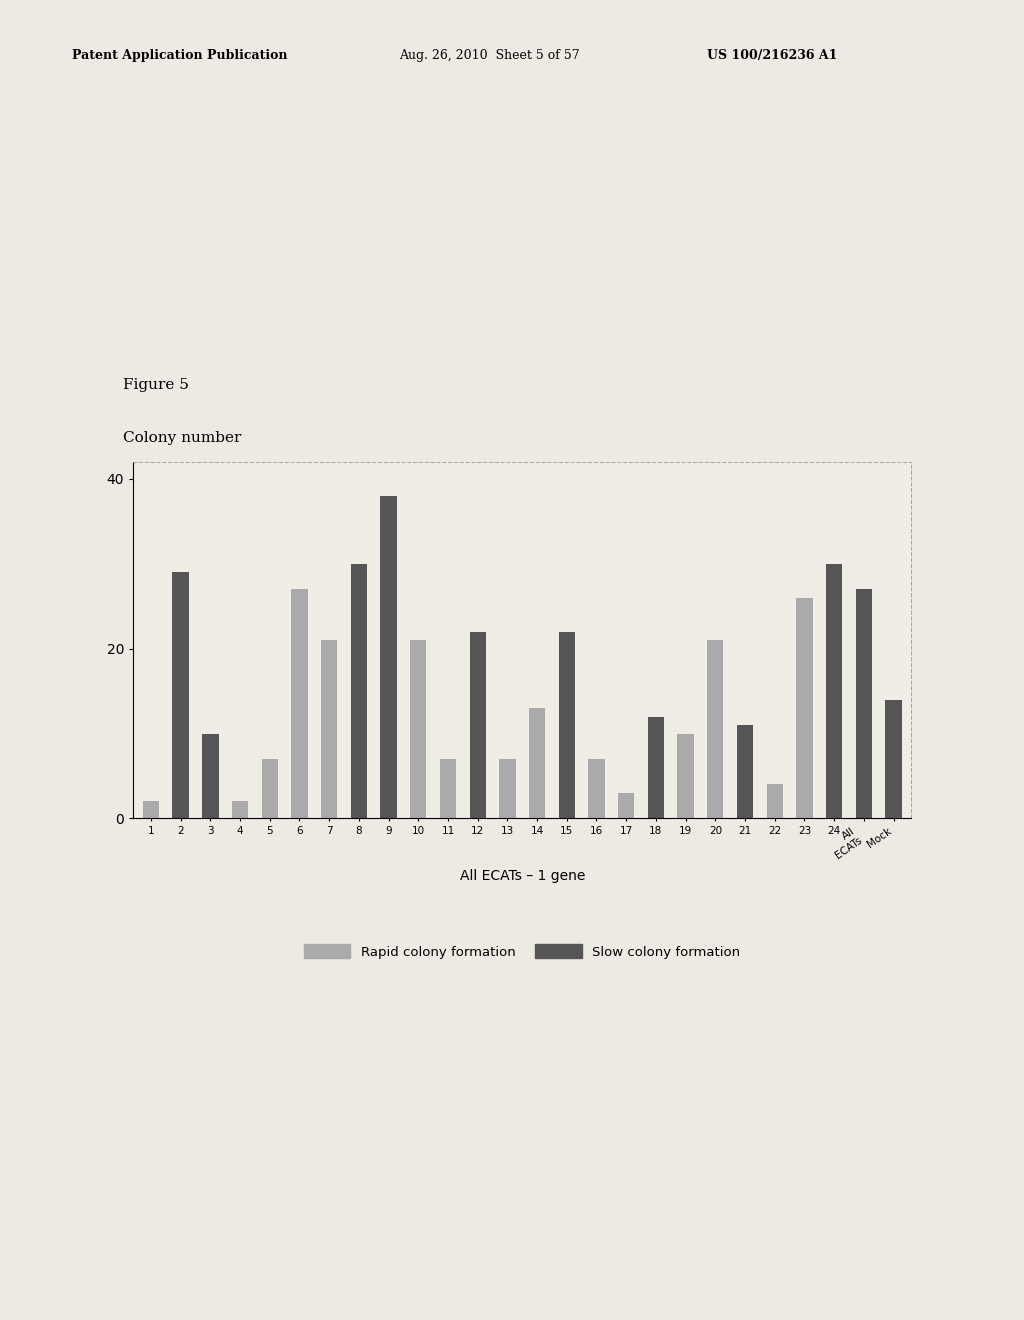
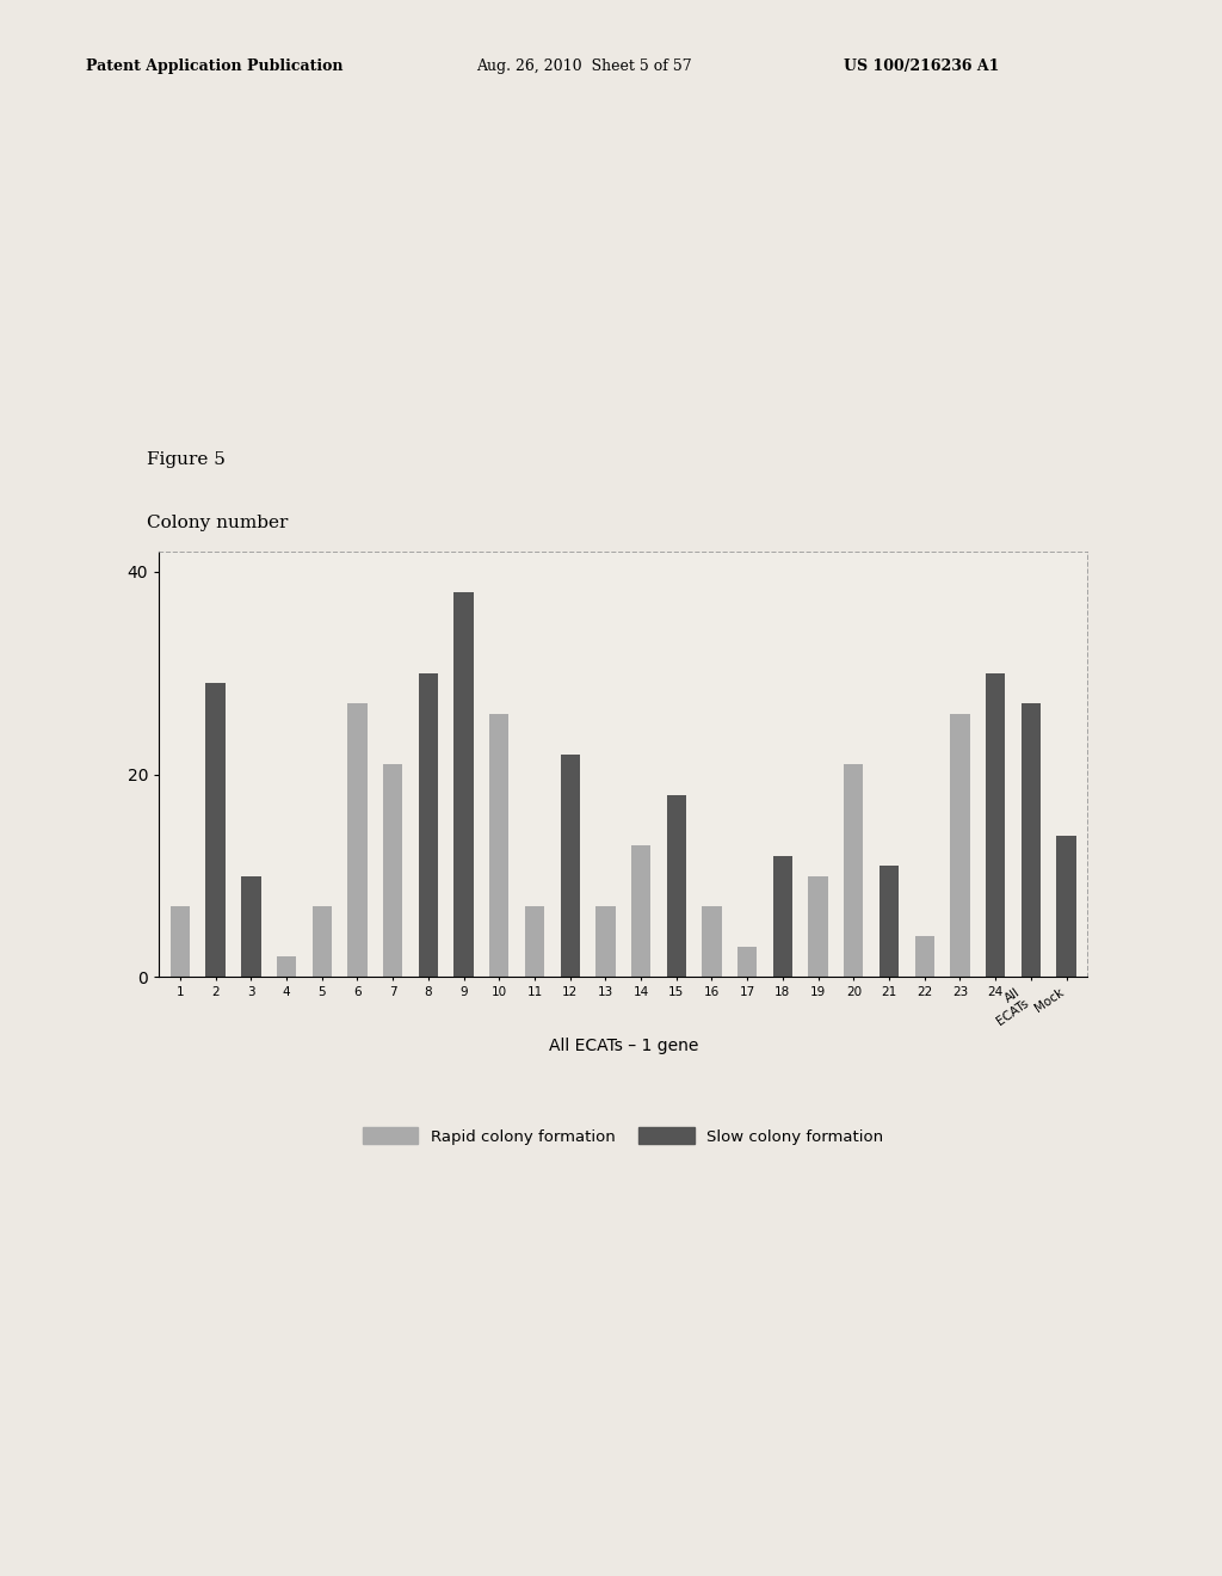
1: 2 -> 7
10: 21 -> 26
15: 22 -> 18
